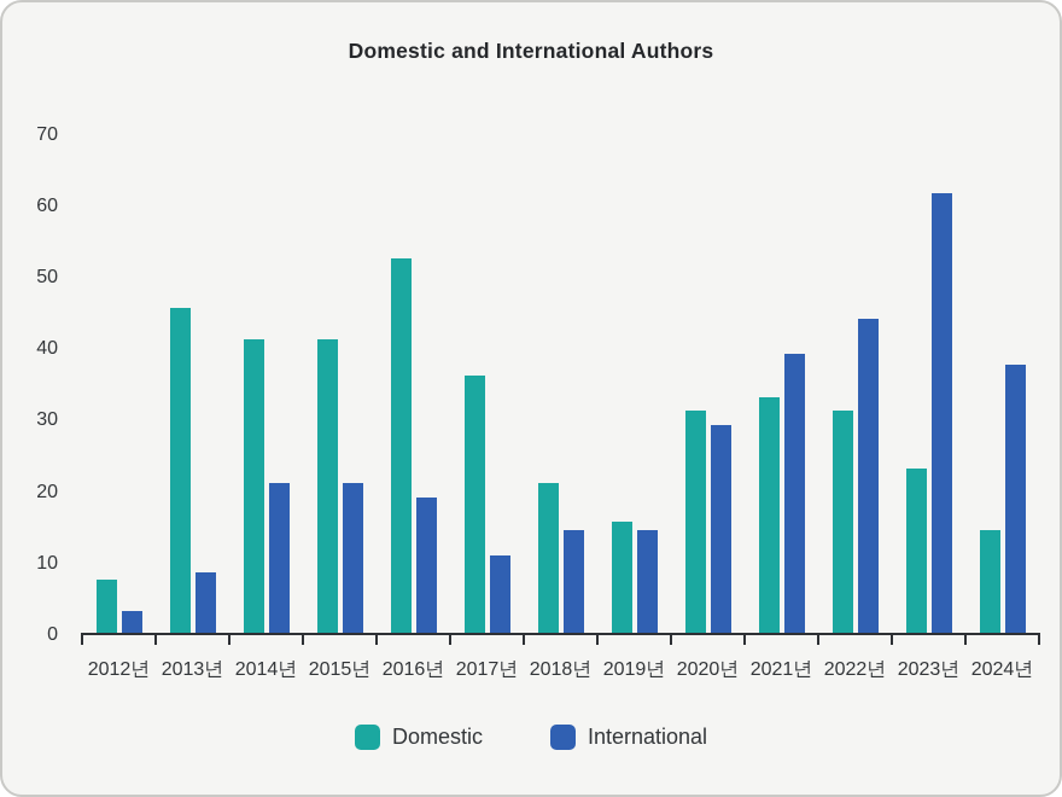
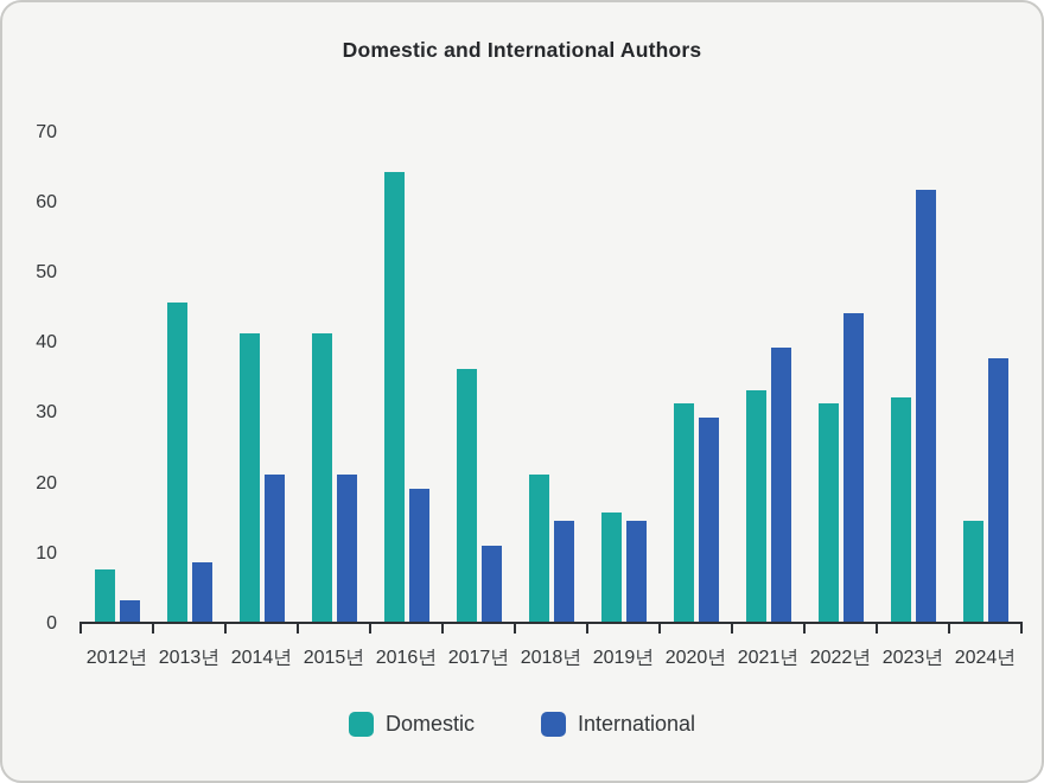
Domestic/2016년: 52 -> 64
Domestic/2023년: 23 -> 32
